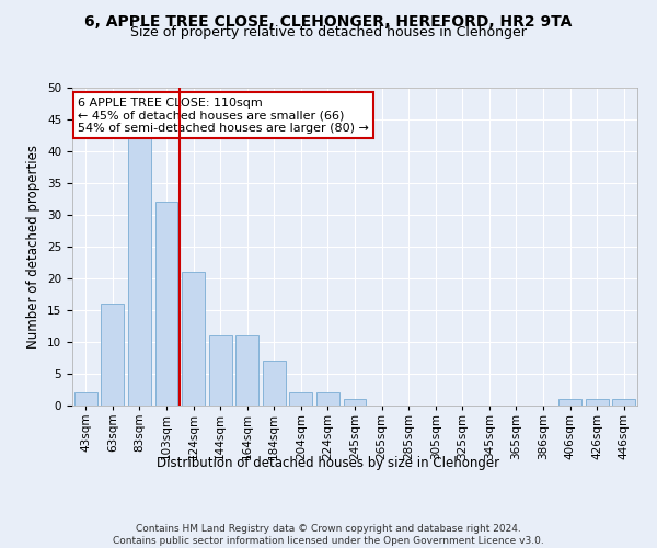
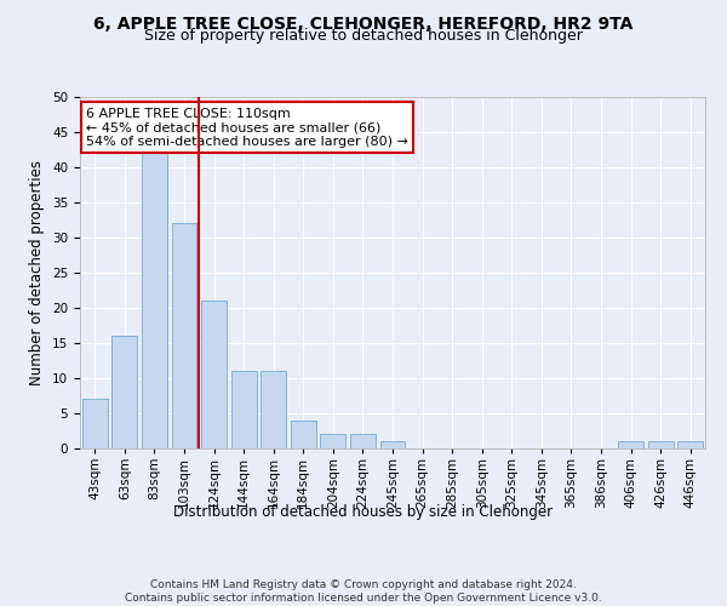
43sqm: 2 -> 7
184sqm: 7 -> 4
